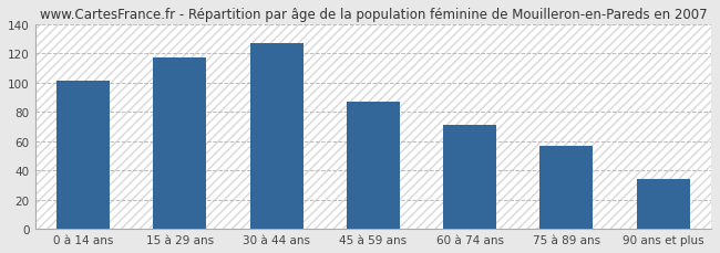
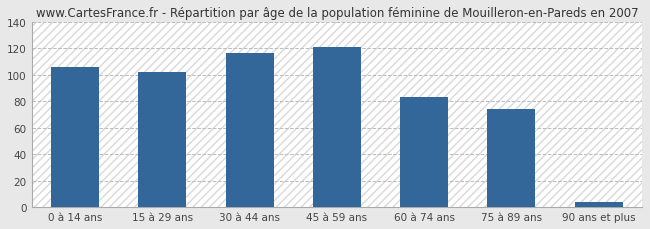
0 à 14 ans: 101 -> 106
15 à 29 ans: 117 -> 102
30 à 44 ans: 127 -> 116
45 à 59 ans: 87 -> 121
60 à 74 ans: 71 -> 83
75 à 89 ans: 57 -> 74
90 ans et plus: 34 -> 4
